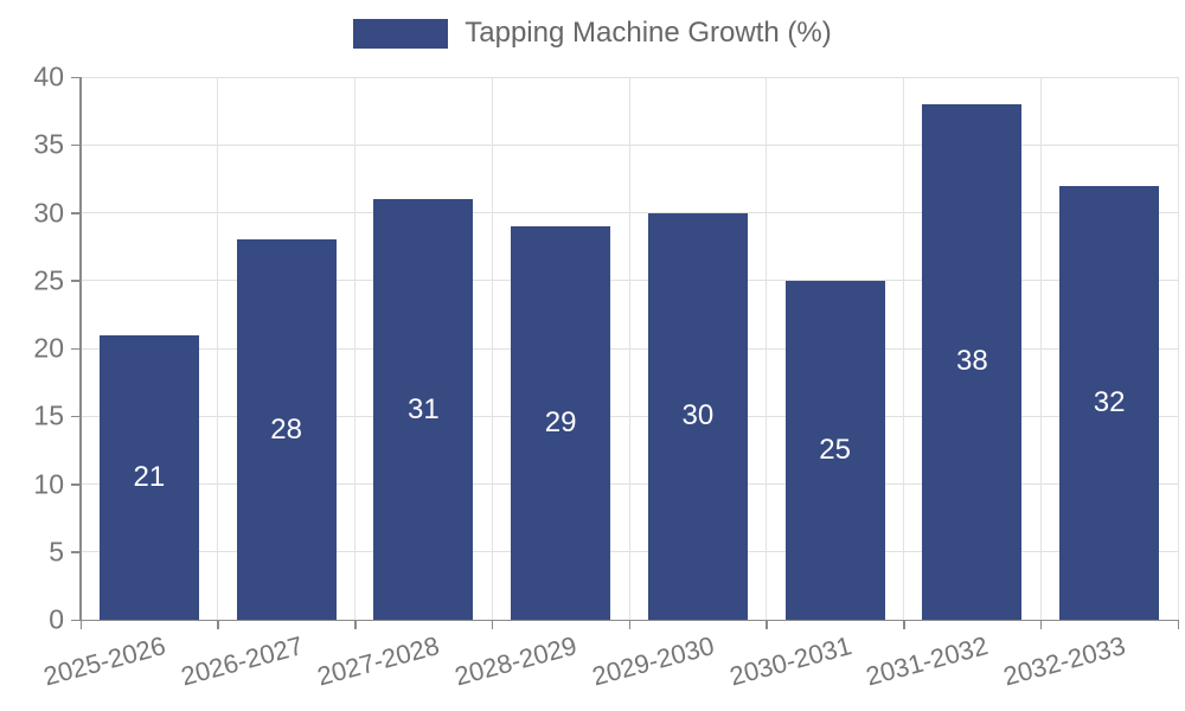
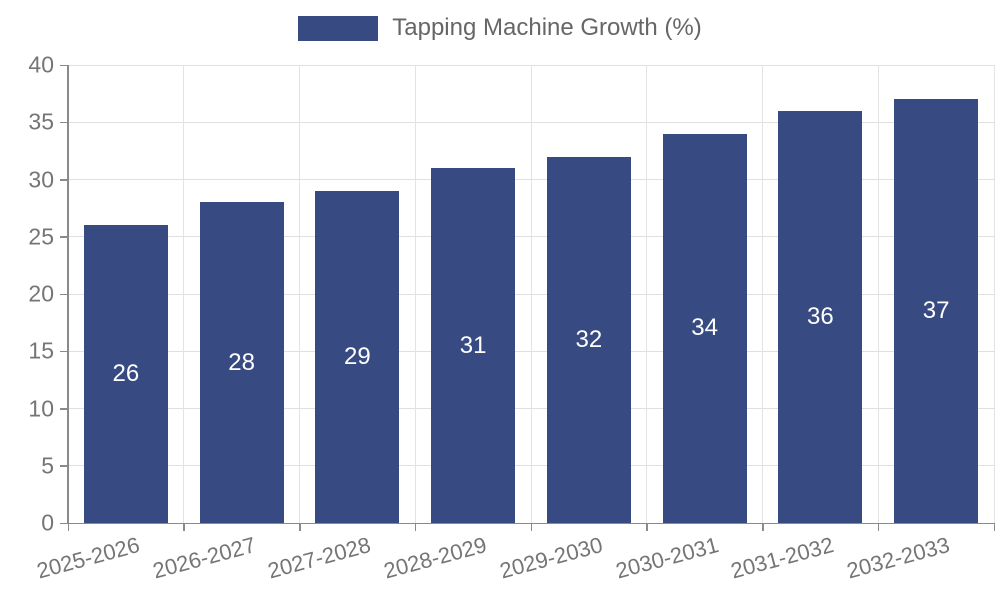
2025-2026: 21 -> 26
2027-2028: 31 -> 29
2028-2029: 29 -> 31
2029-2030: 30 -> 32
2030-2031: 25 -> 34
2031-2032: 38 -> 36
2032-2033: 32 -> 37
